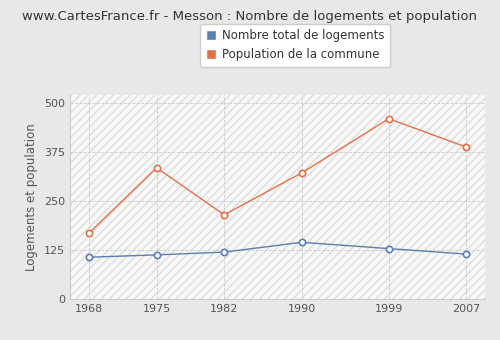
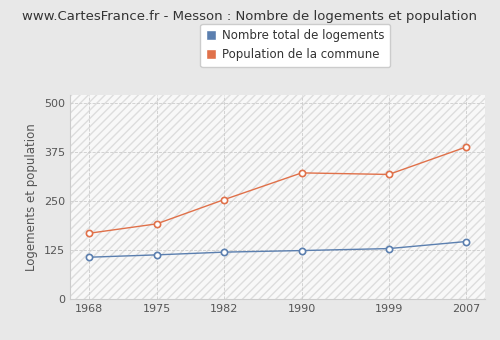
Population de la commune/1975: 335 -> 192
Population de la commune/1982: 215 -> 254
Nombre total de logements/1990: 145 -> 124
Population de la commune/1999: 460 -> 318
Nombre total de logements/2007: 115 -> 147
